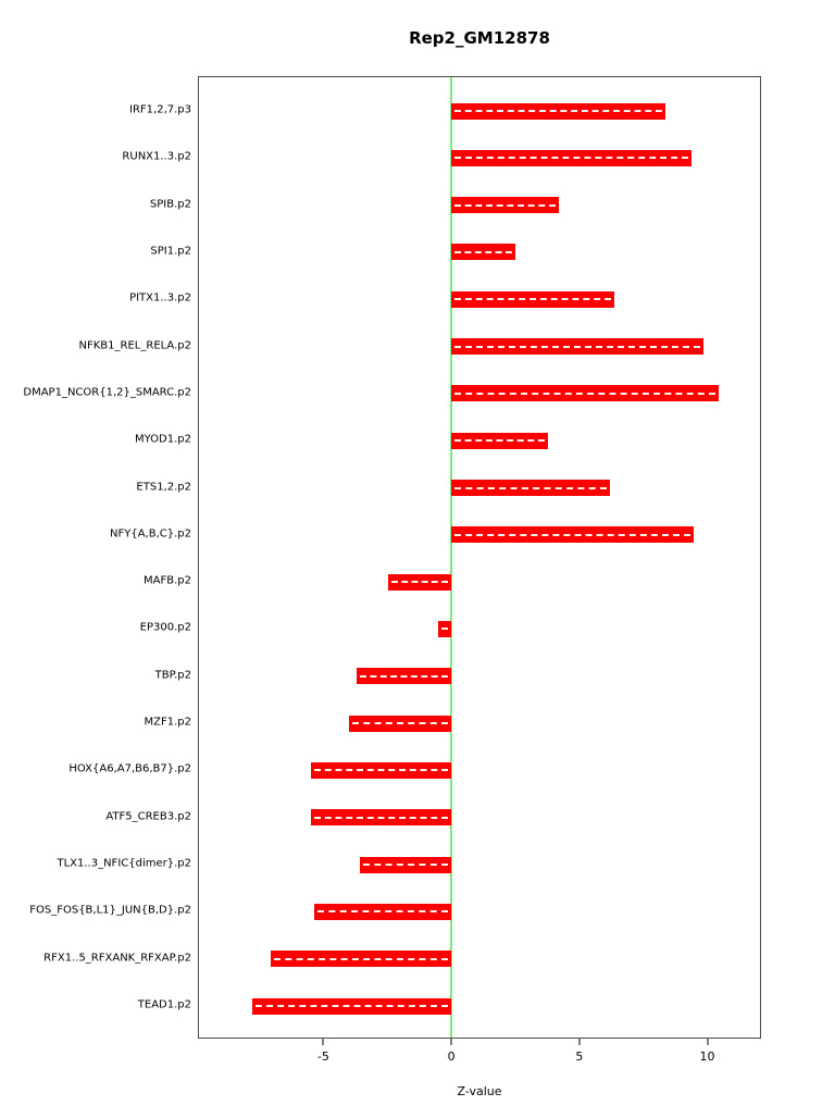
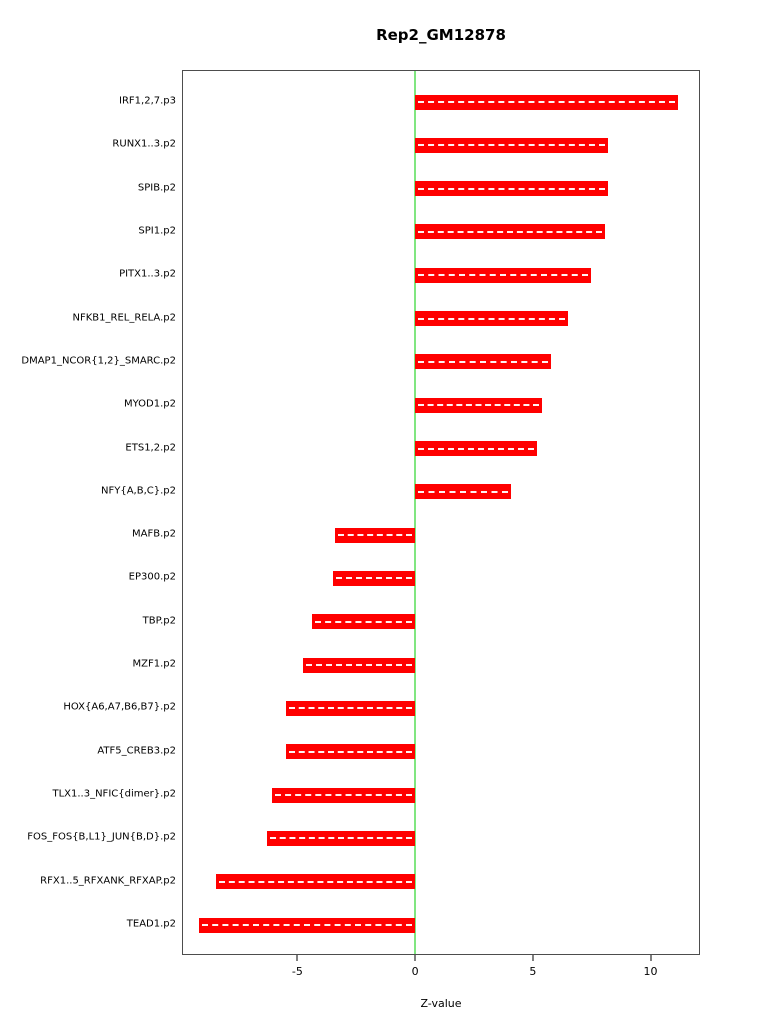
IRF1,2,7.p3: 8.4 -> 11.2
RUNX1..3.p2: 9.4 -> 8.2
SPIB.p2: 4.2 -> 8.2
SPI1.p2: 2.5 -> 8.1
PITX1..3.p2: 6.4 -> 7.5
NFKB1_REL_RELA.p2: 9.9 -> 6.5
DMAP1_NCOR{1,2}_SMARC.p2: 10.5 -> 5.8
MYOD1.p2: 3.8 -> 5.4
ETS1,2.p2: 6.2 -> 5.2
NFY{A,B,C}.p2: 9.5 -> 4.1
MAFB.p2: -2.5 -> -3.4
EP300.p2: -0.5 -> -3.5
TBP.p2: -3.7 -> -4.4
MZF1.p2: -4.0 -> -4.8
TLX1..3_NFIC{dimer}.p2: -3.6 -> -6.1
FOS_FOS{B,L1}_JUN{B,D}.p2: -5.4 -> -6.3
RFX1..5_RFXANK_RFXAP.p2: -7.1 -> -8.5
TEAD1.p2: -7.8 -> -9.2
